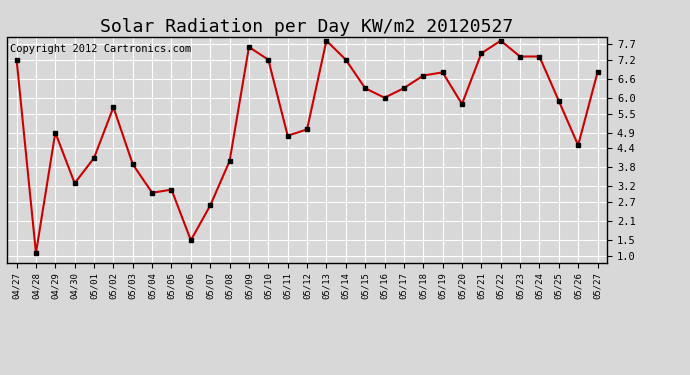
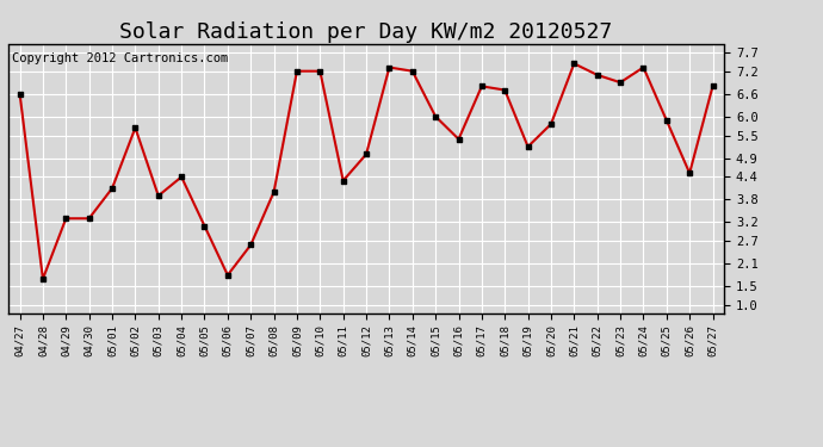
04/27: 7.2 -> 6.6
04/28: 1.1 -> 1.7
04/29: 4.9 -> 3.3
05/04: 3.0 -> 4.4
05/06: 1.5 -> 1.8
05/09: 7.6 -> 7.2
05/11: 4.8 -> 4.3
05/13: 7.8 -> 7.3
05/15: 6.3 -> 6.0
05/16: 6.0 -> 5.4
05/17: 6.3 -> 6.8
05/19: 6.8 -> 5.2
05/22: 7.8 -> 7.1
05/23: 7.3 -> 6.9
